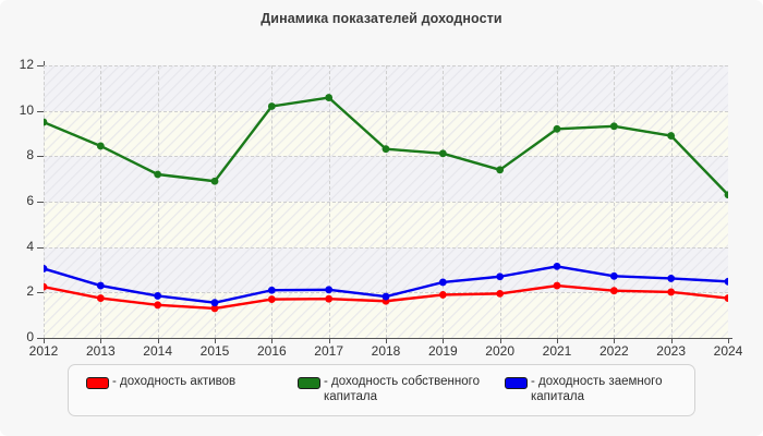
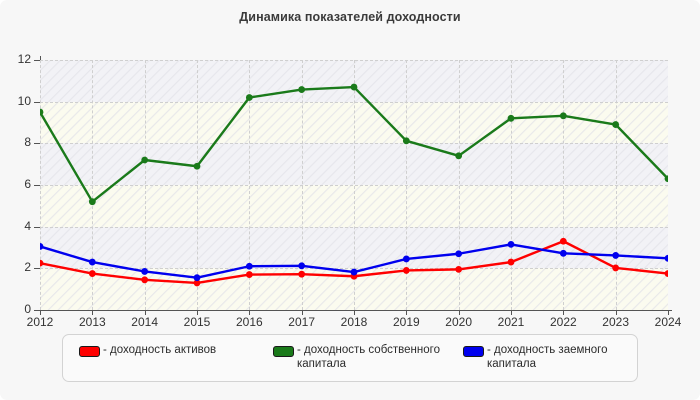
- доходность собственного капитала/2013: 8.4 -> 5.2
- доходность собственного капитала/2018: 8.3 -> 10.7
- доходность активов/2022: 2.1 -> 3.3
